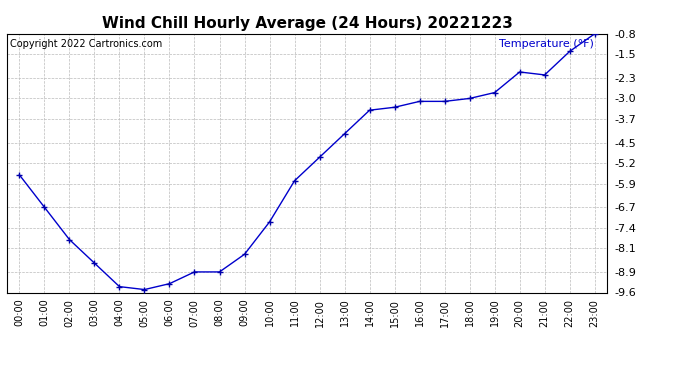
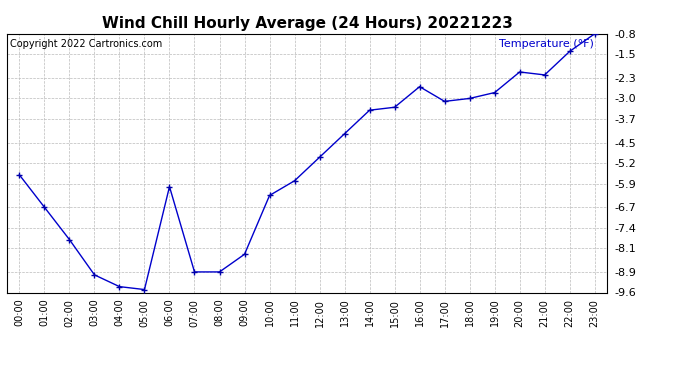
03:00: -8.6 -> -9.0
06:00: -9.3 -> -6.0
10:00: -7.2 -> -6.3
16:00: -3.1 -> -2.6
